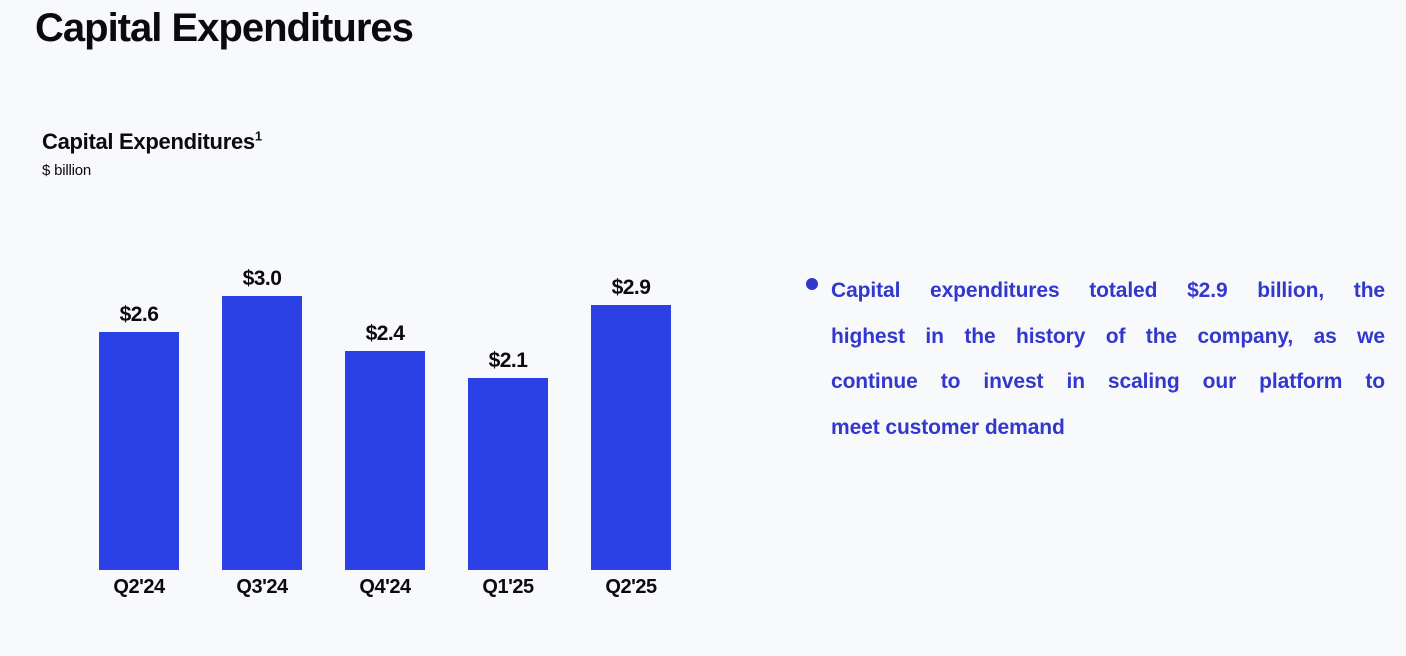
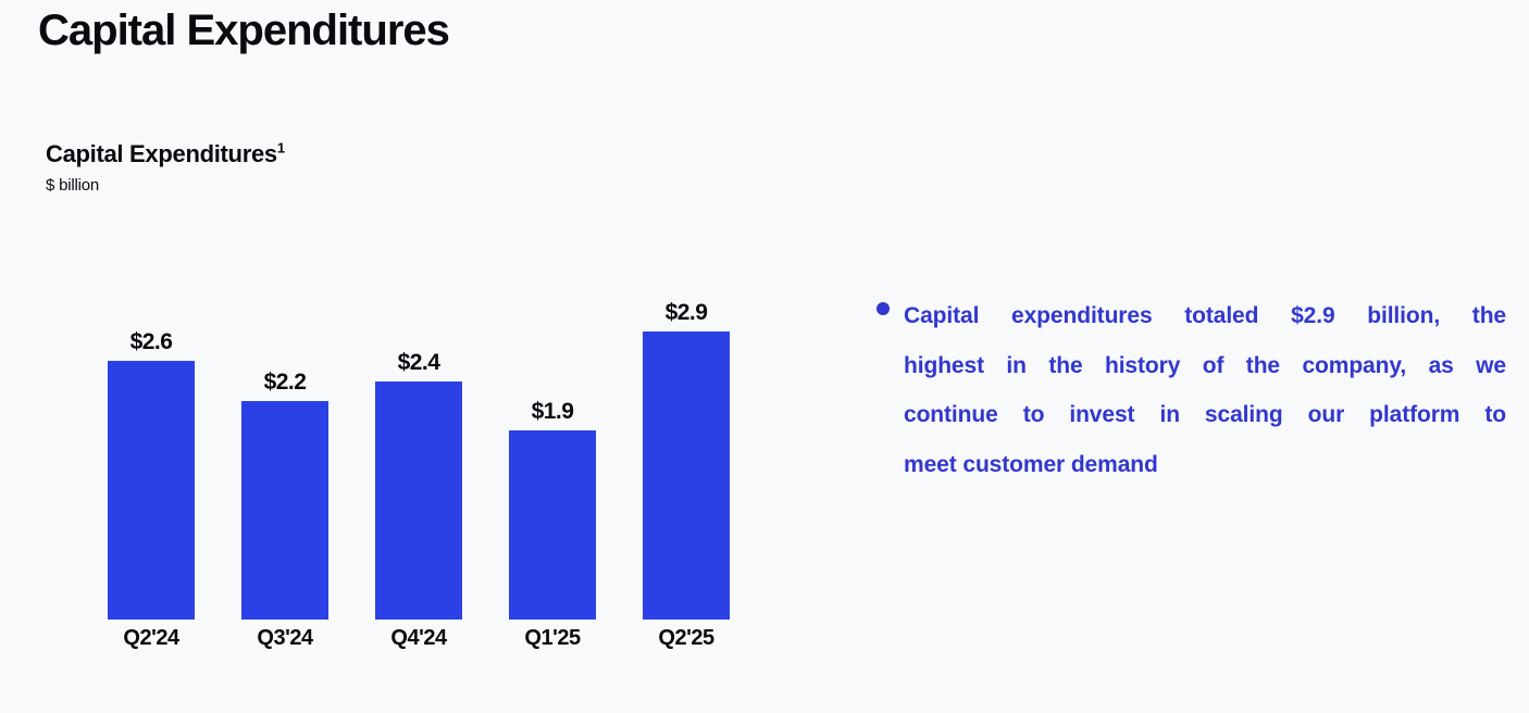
Q3'24: $3.0 -> $2.2
Q1'25: $2.1 -> $1.9
